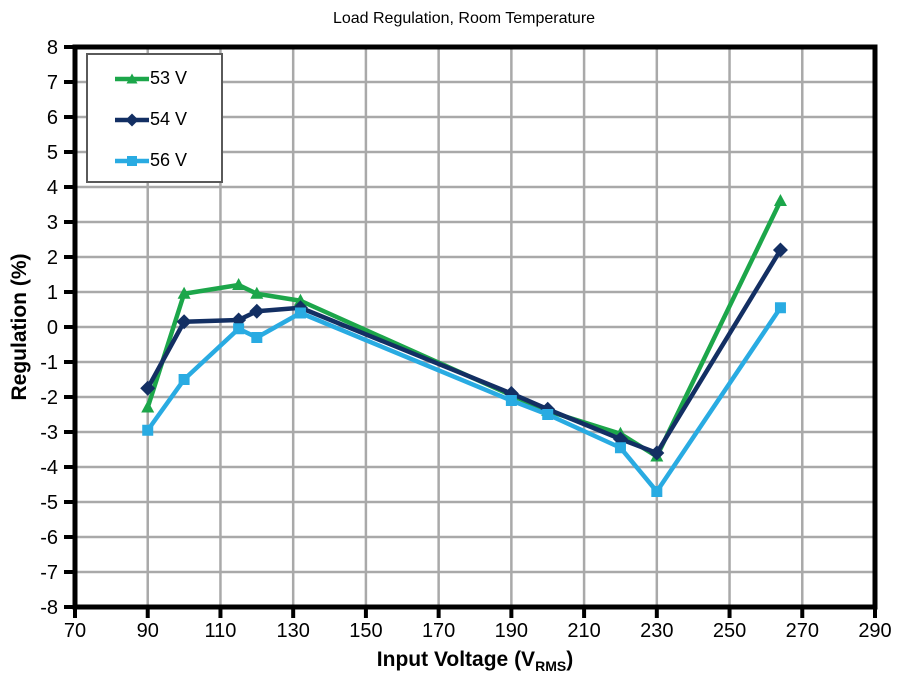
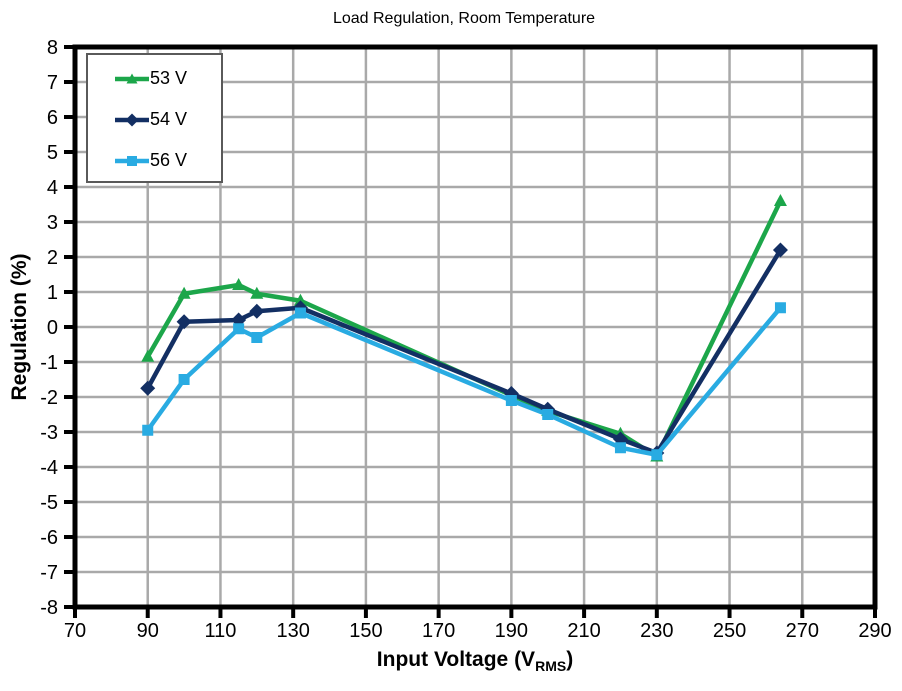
53 V/90: -2.3 -> -0.8
56 V/230: -4.7 -> -3.6
